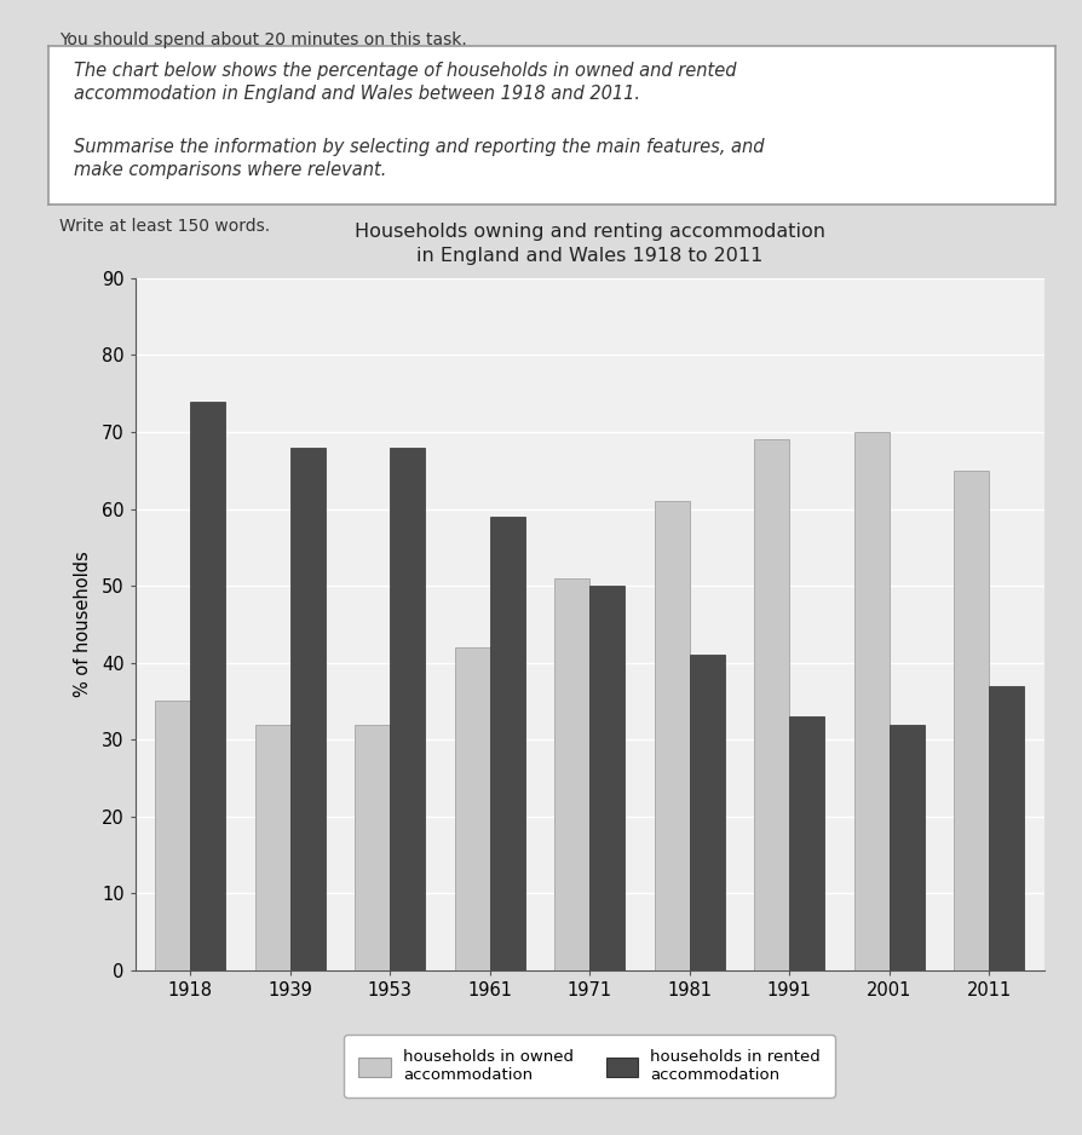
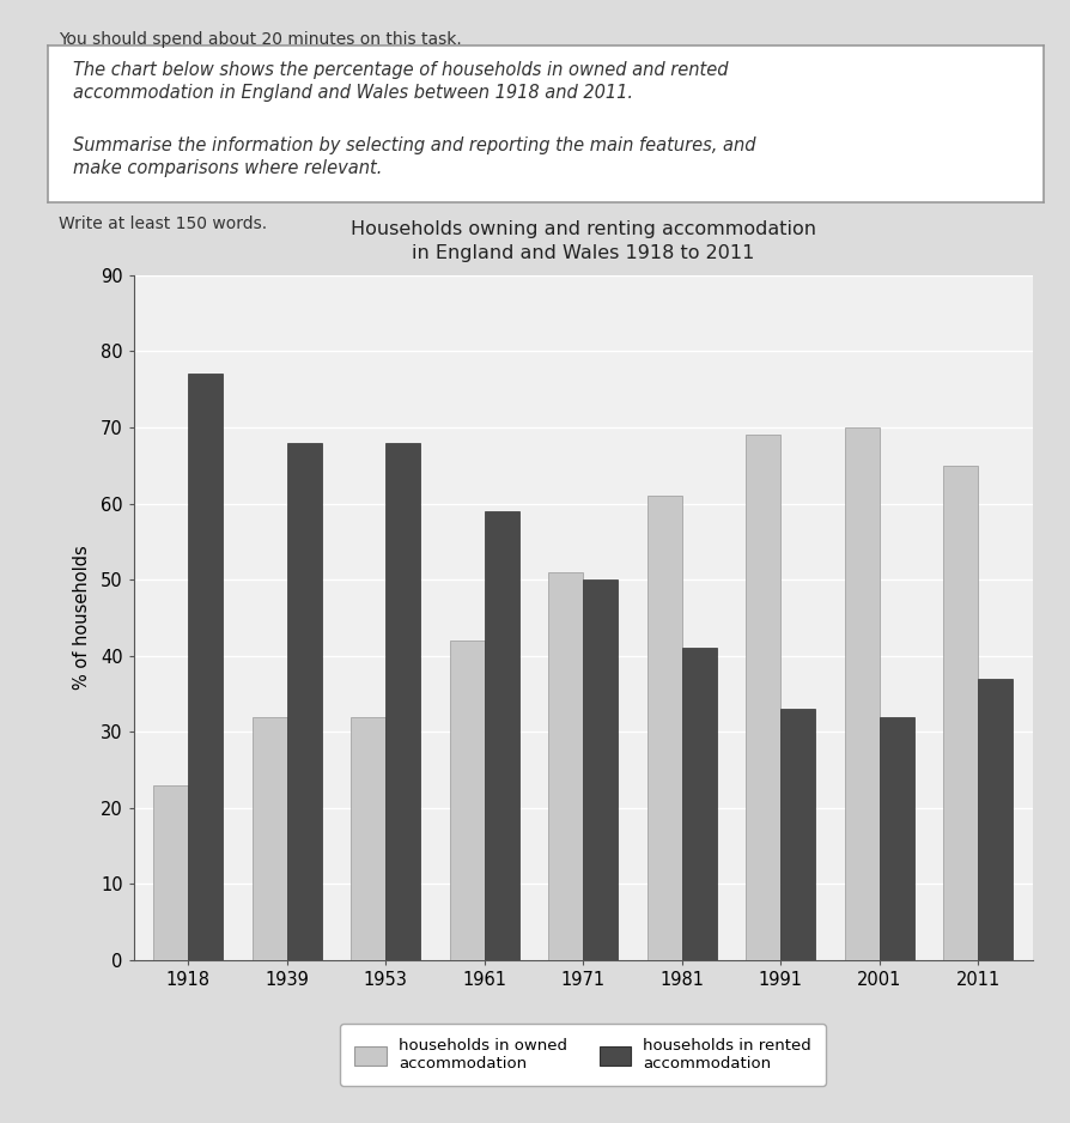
households in owned accommodation/1918: 35 -> 23
households in rented accommodation/1918: 74 -> 77
